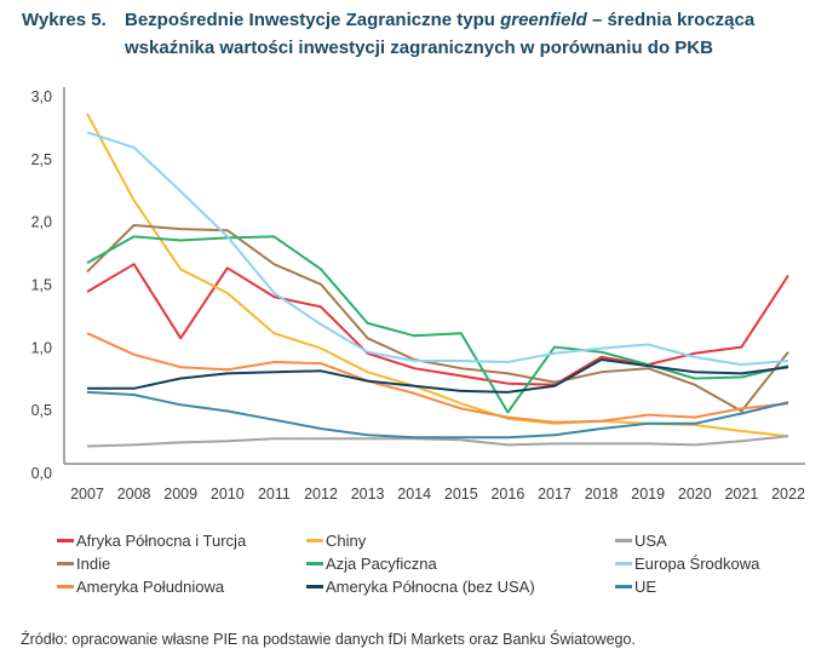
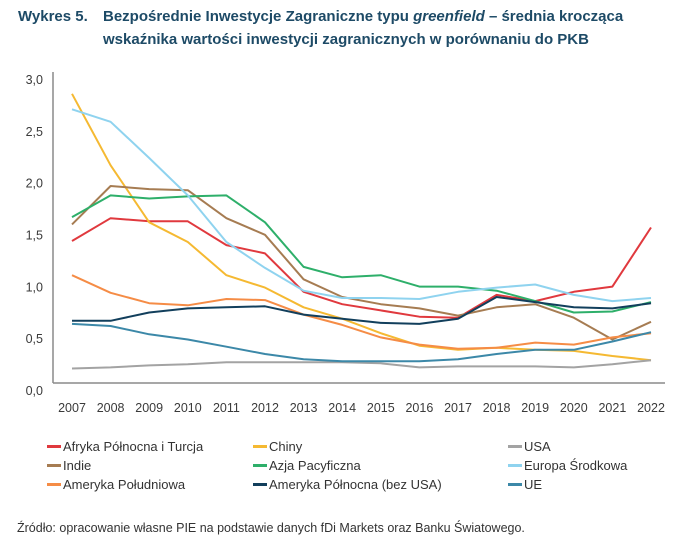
Afryka Północna i Turcja/2009: 1,00 -> 1,56
Azja Pacyficzna/2016: 0,41 -> 0,93
Indie/2022: 0,89 -> 0,59
